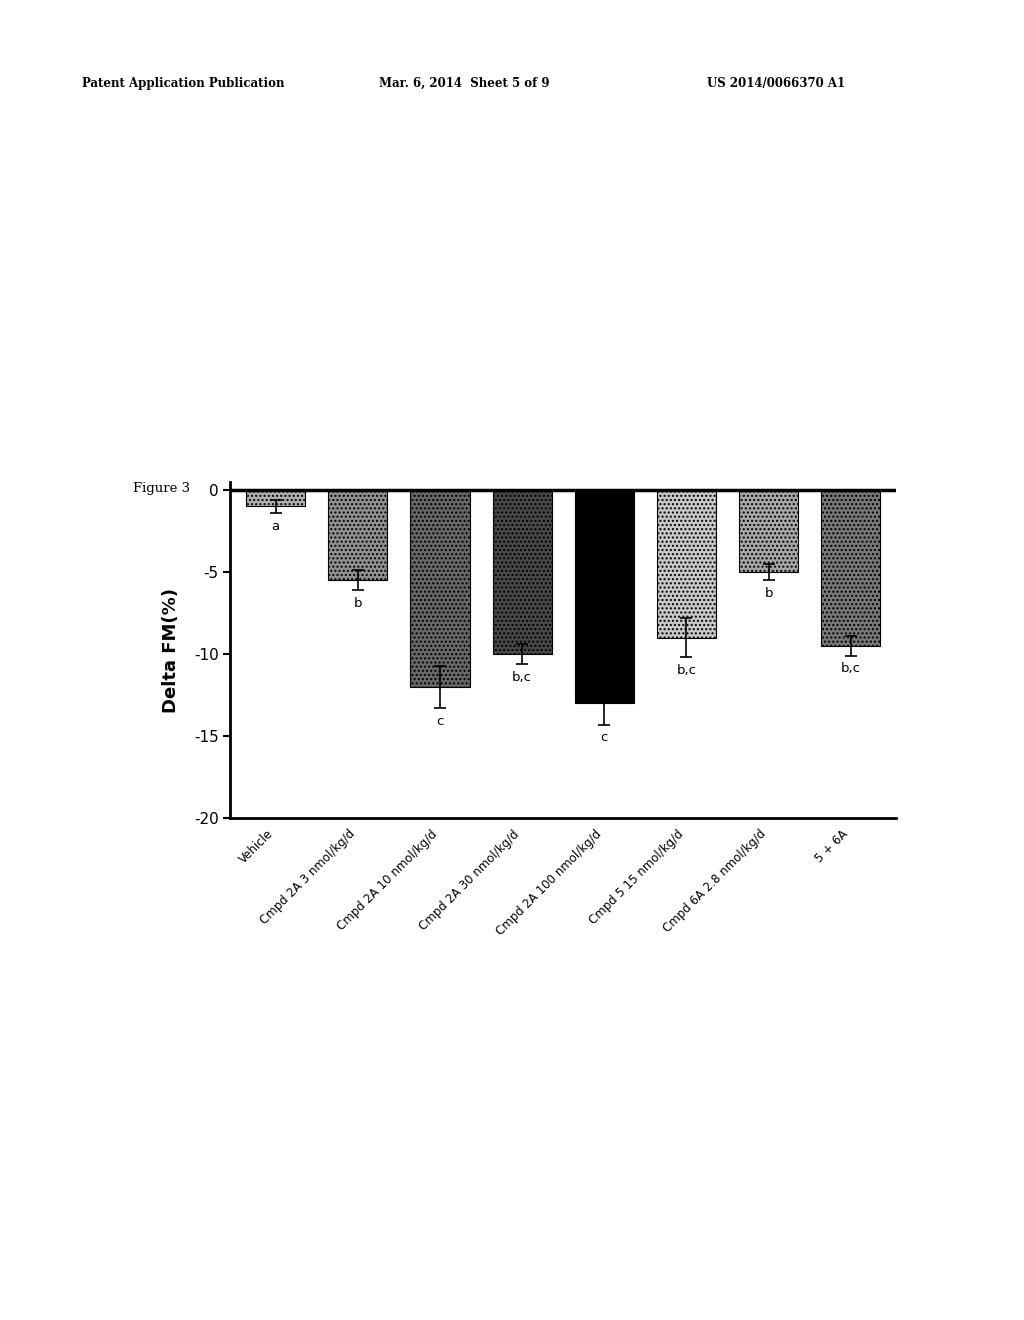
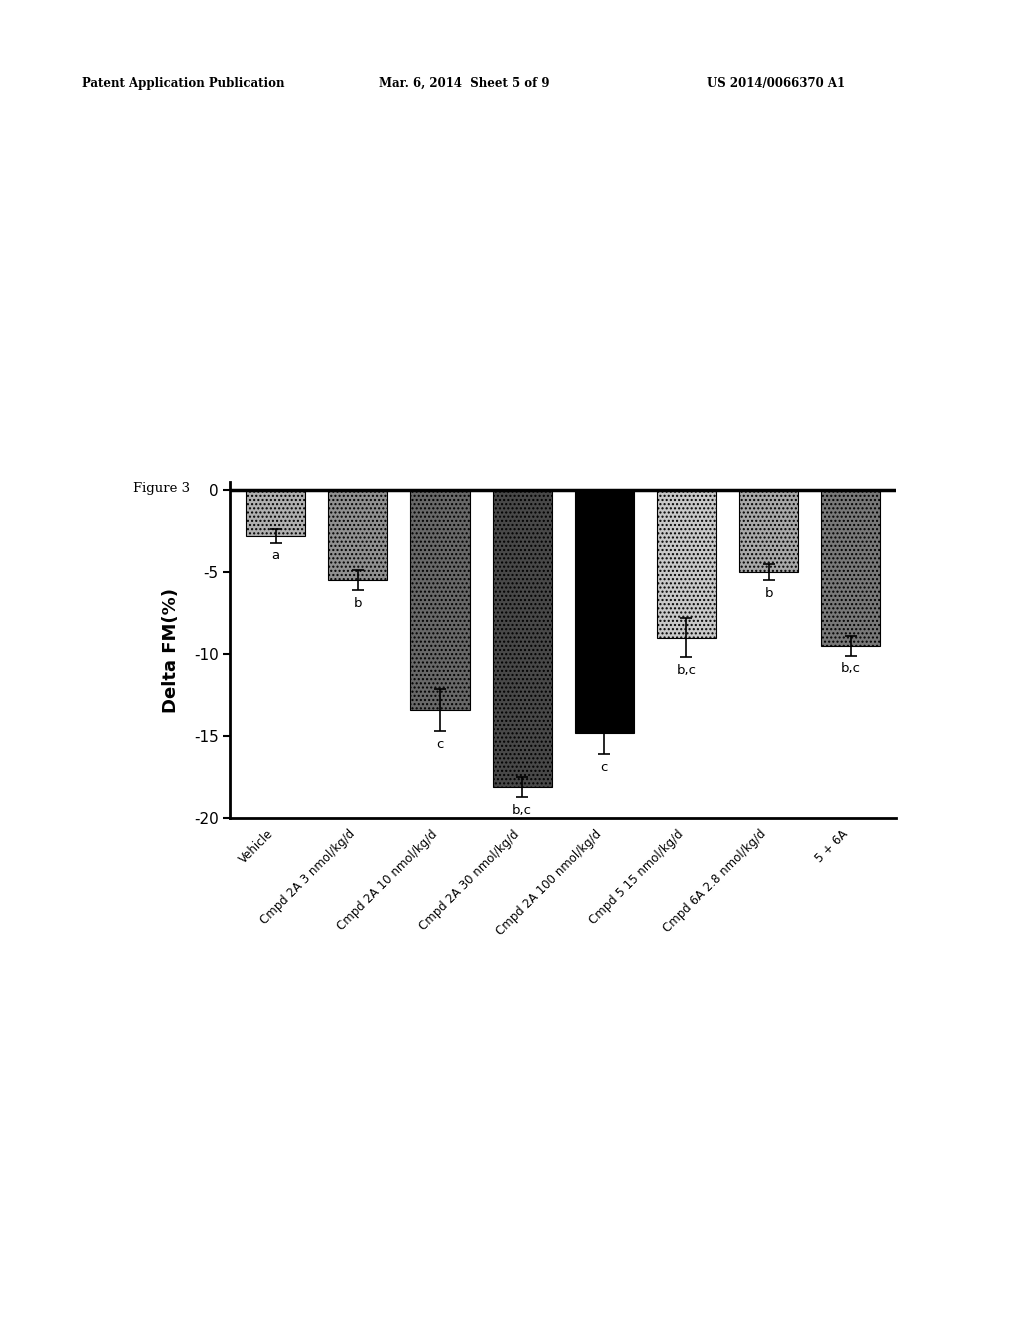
Vehicle: -1.0 -> -2.8
Cmpd 2A 10 nmol/kg/d: -12.0 -> -13.4
Cmpd 2A 30 nmol/kg/d: -10.0 -> -18.1
Cmpd 2A 100 nmol/kg/d: -13.0 -> -14.8
